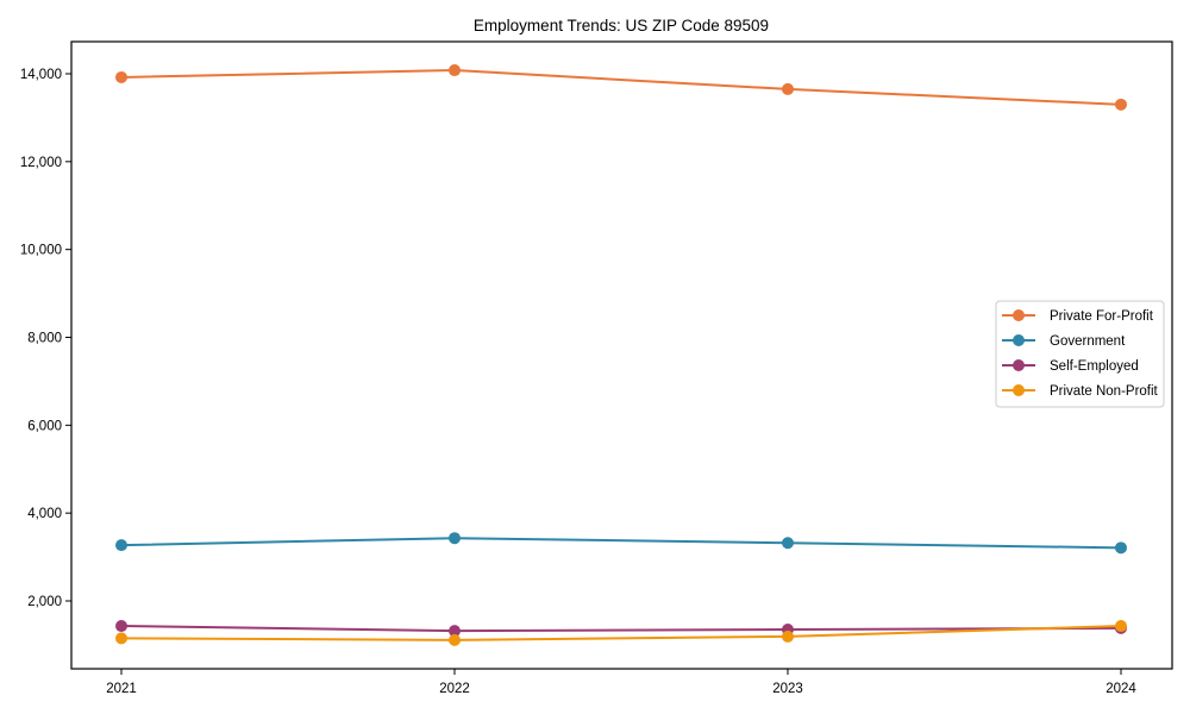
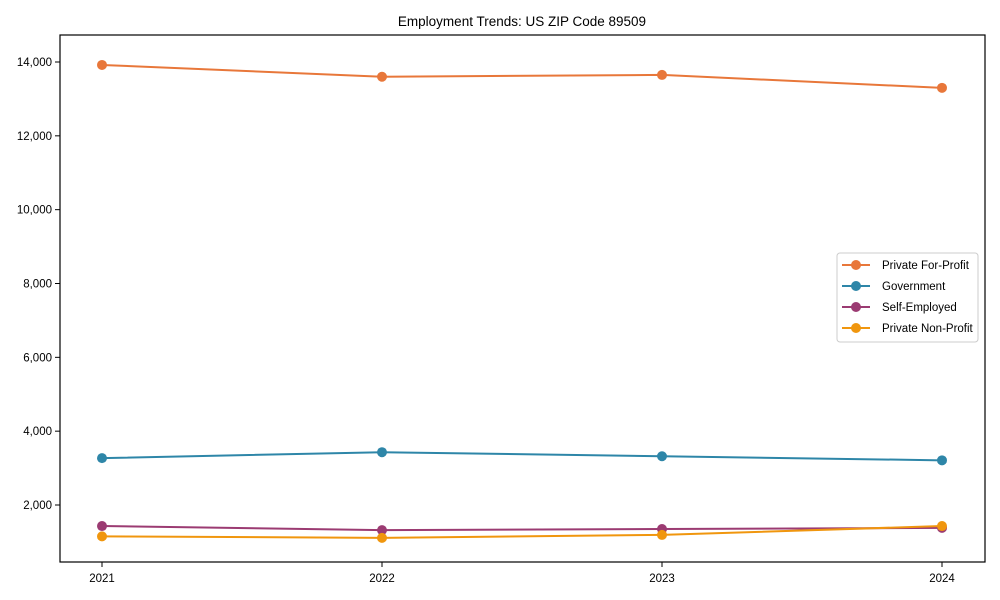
Private For-Profit/2022: 14100 -> 13600
